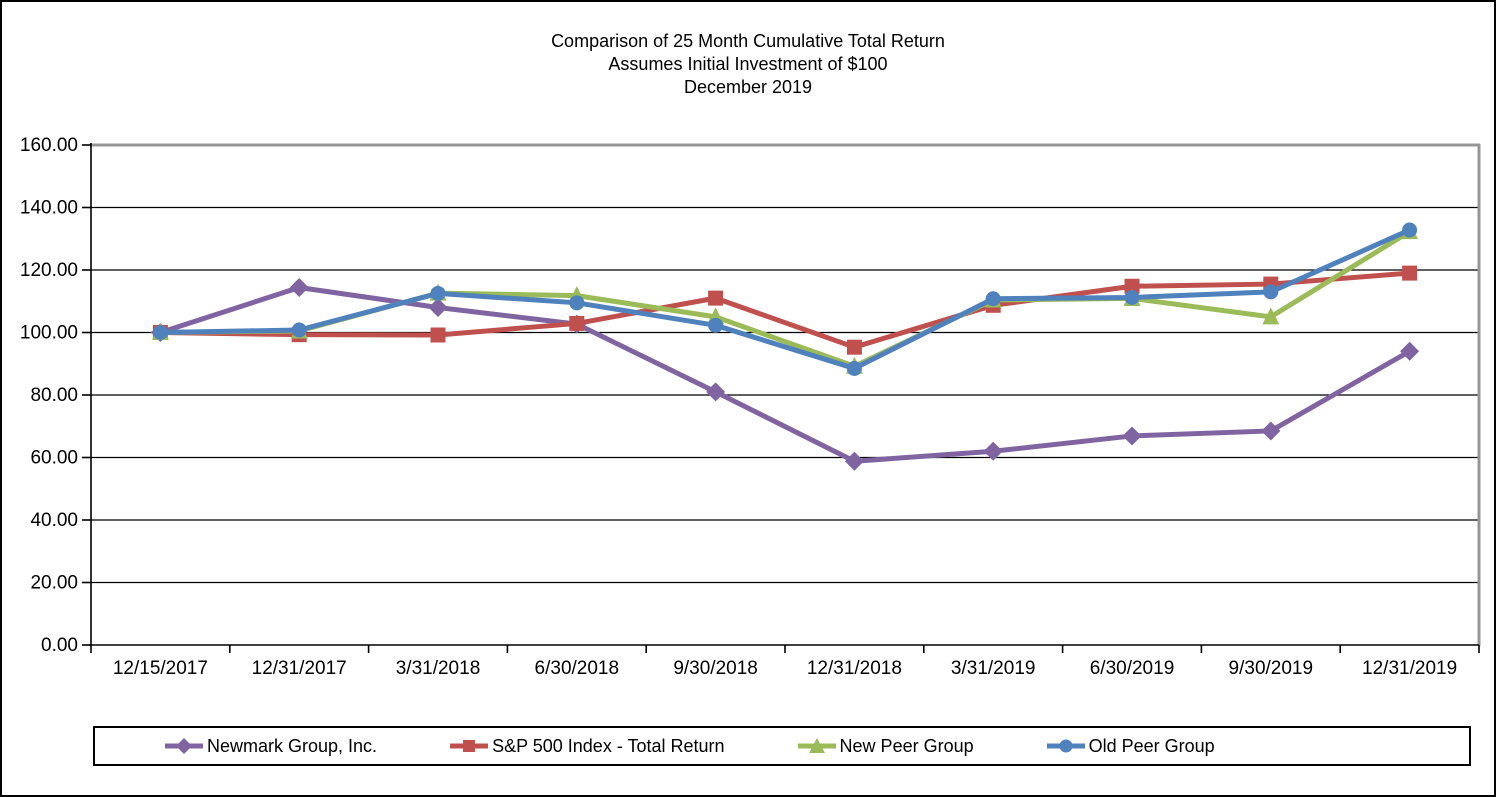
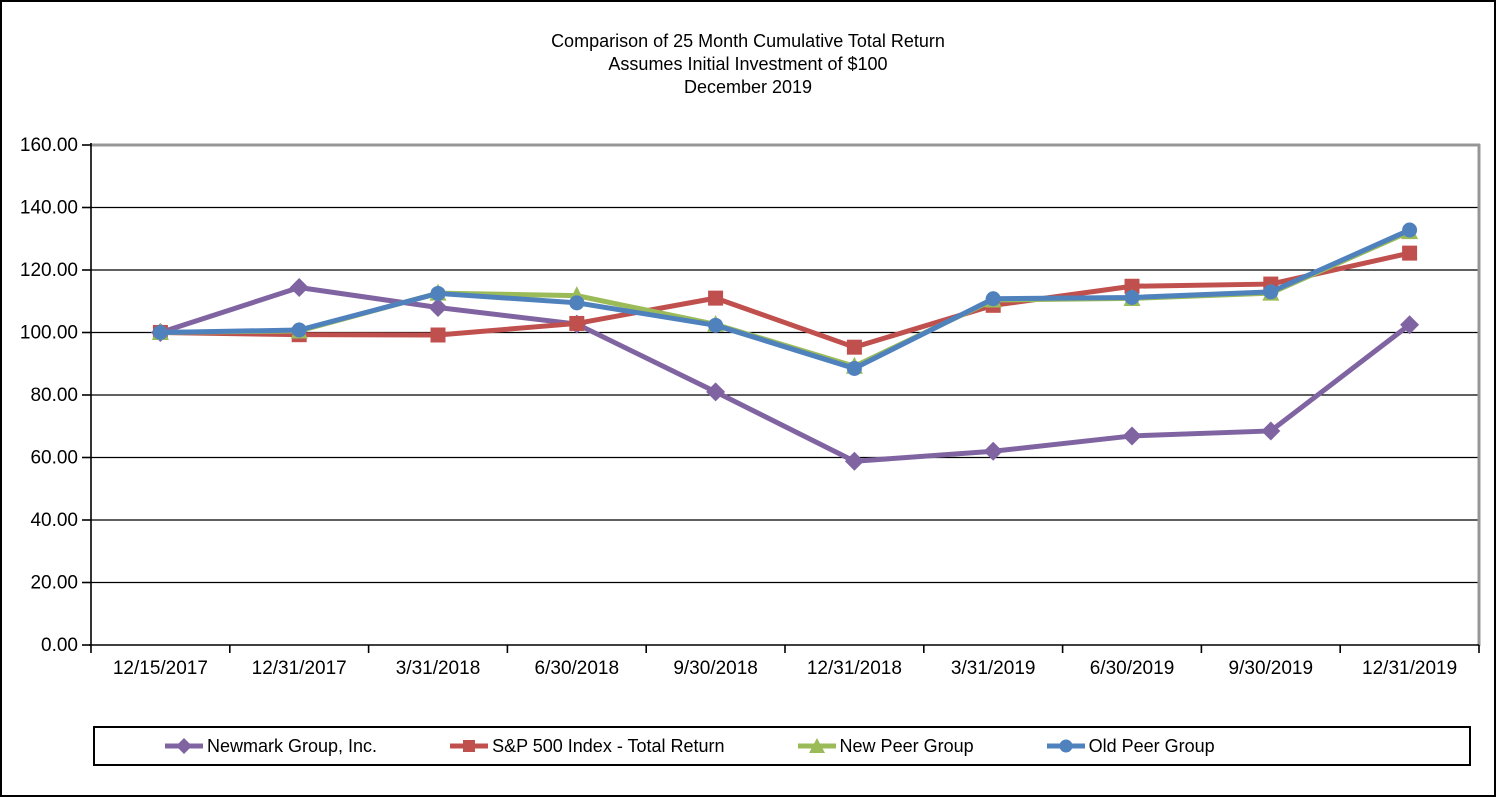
New Peer Group/9/30/2018: 105 -> 103
New Peer Group/9/30/2019: 105 -> 113
Newmark Group, Inc./12/31/2019: 94 -> 102
S&P 500 Index - Total Return/12/31/2019: 119 -> 125
